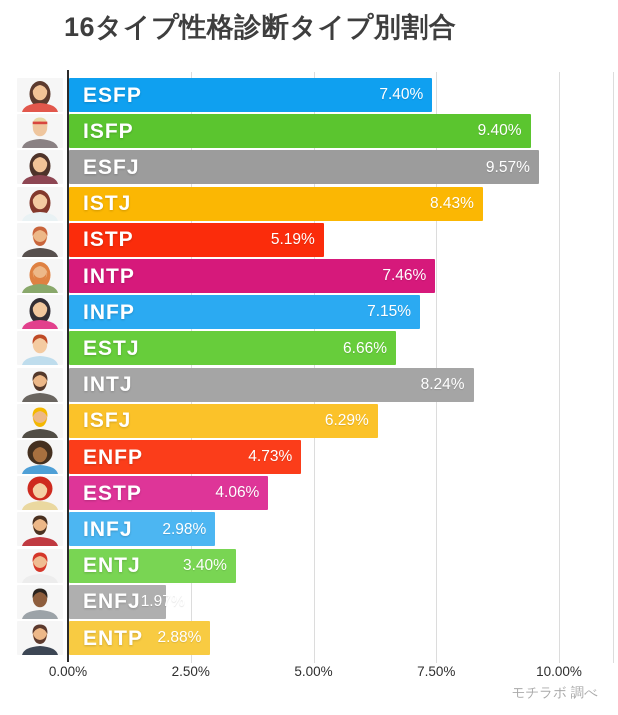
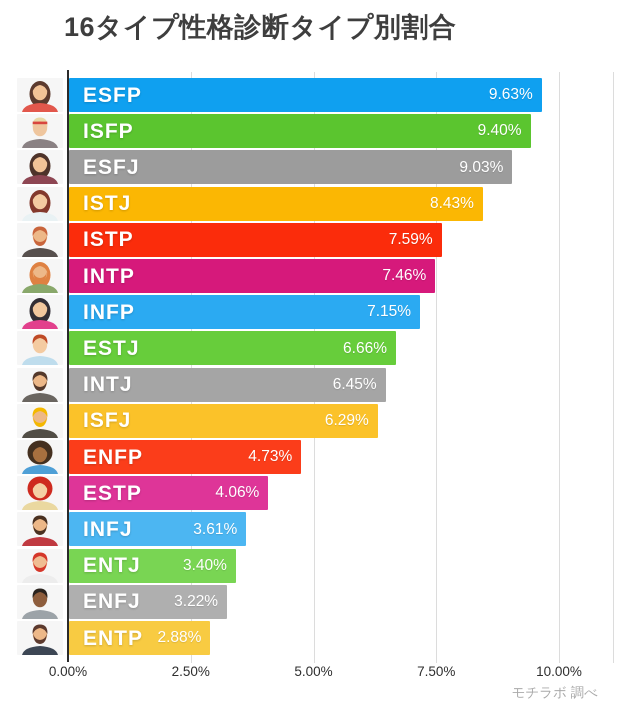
ESFP: 7.40% -> 9.63%
ESFJ: 9.57% -> 9.03%
ISTP: 5.19% -> 7.59%
INTJ: 8.24% -> 6.45%
INFJ: 2.98% -> 3.61%
ENFJ: 1.97% -> 3.22%
